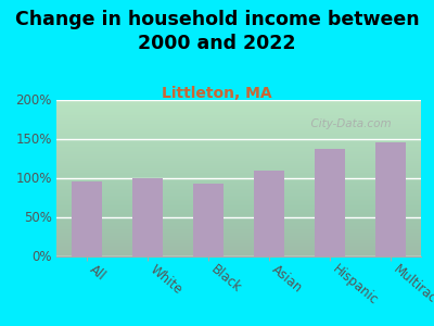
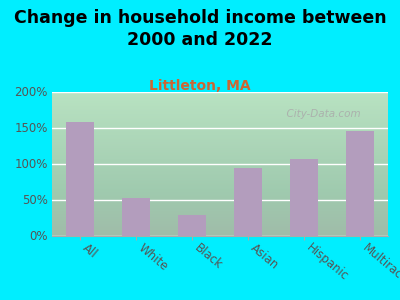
All: 95% -> 158%
White: 99% -> 52%
Black: 93% -> 28%
Asian: 109% -> 94%
Hispanic: 137% -> 106%
